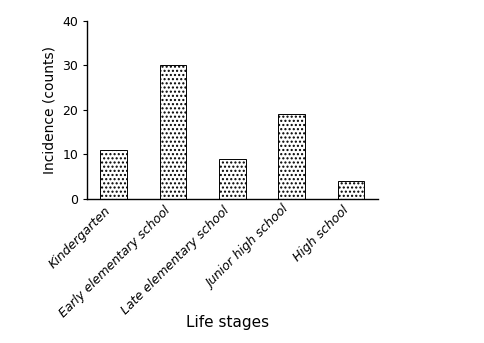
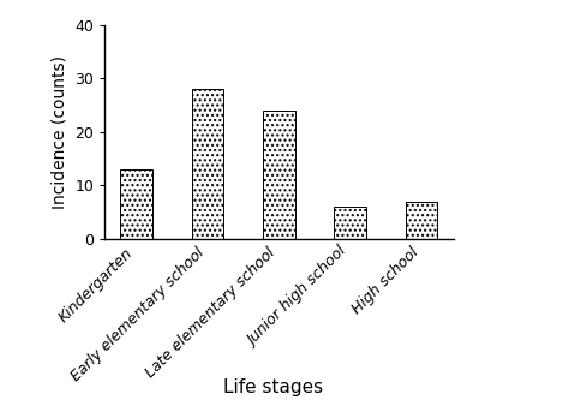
Kindergarten: 11 -> 13
Early elementary school: 30 -> 28
Late elementary school: 9 -> 24
Junior high school: 19 -> 6
High school: 4 -> 7
